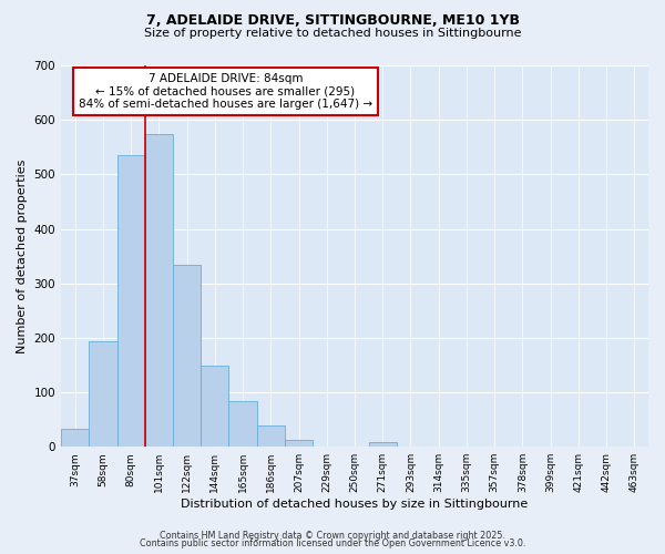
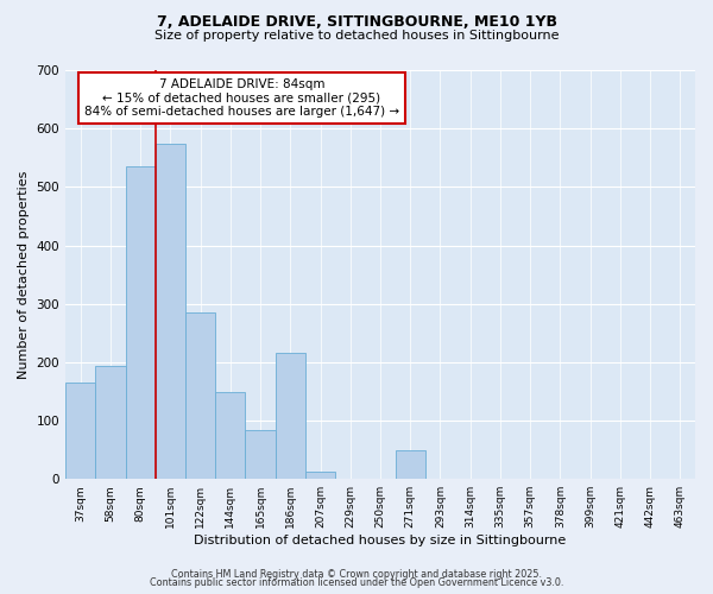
37sqm: 32 -> 165
122sqm: 333 -> 285
186sqm: 40 -> 215
271sqm: 8 -> 50
